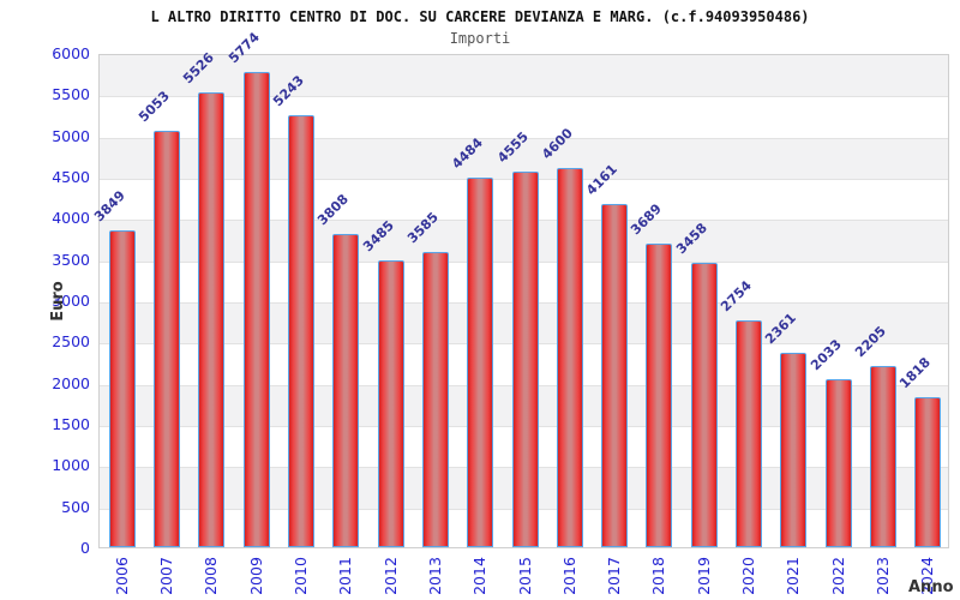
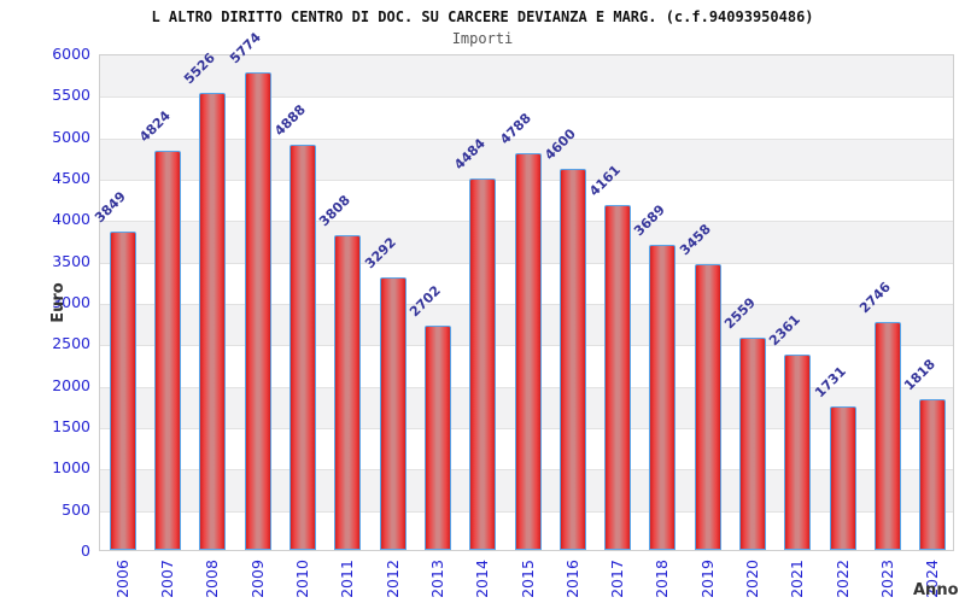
2007: 5053 -> 4824
2010: 5243 -> 4888
2012: 3485 -> 3292
2013: 3585 -> 2702
2015: 4555 -> 4788
2020: 2754 -> 2559
2022: 2033 -> 1731
2023: 2205 -> 2746
